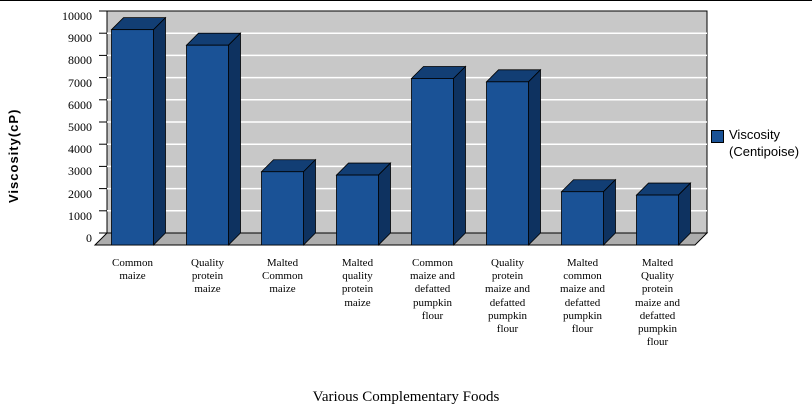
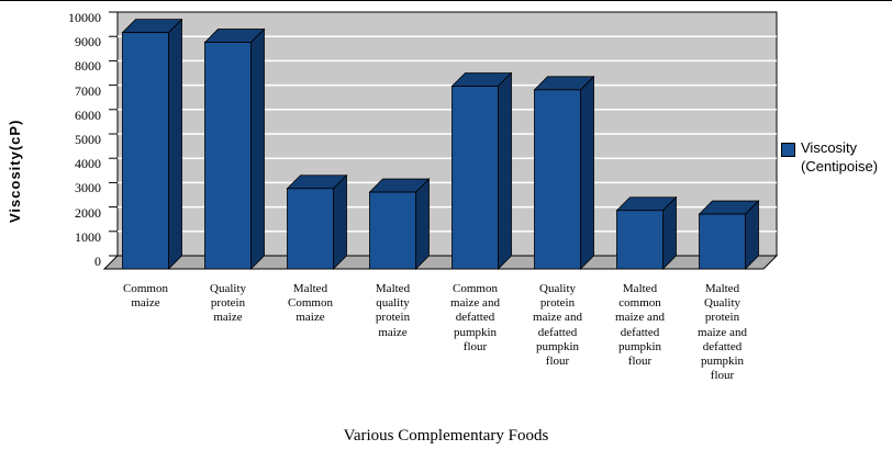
Quality protein maize: 9000 -> 9300
